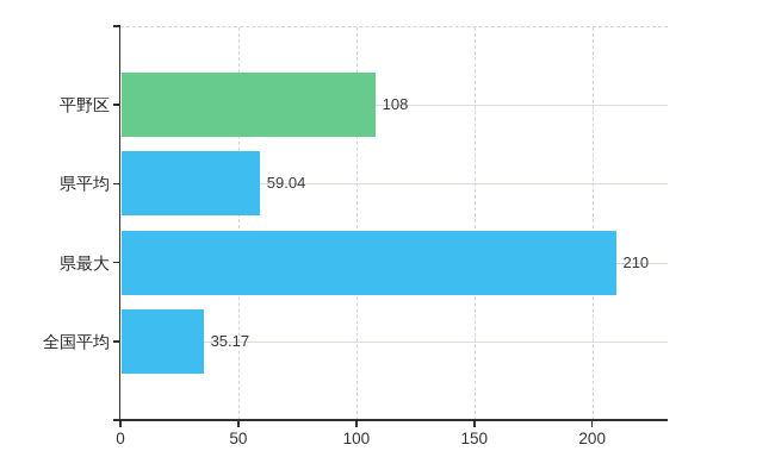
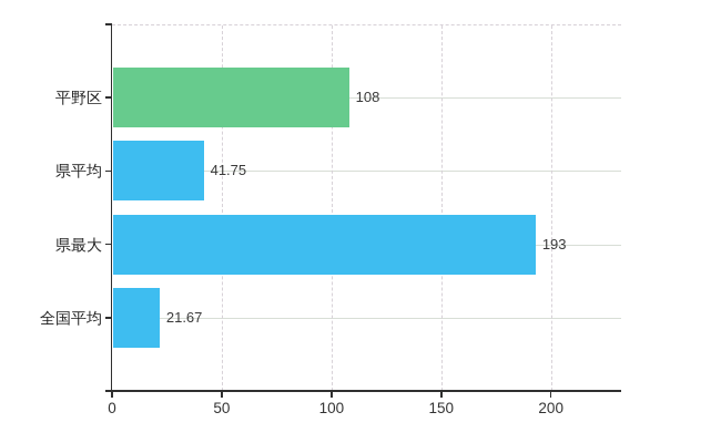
県平均: 59.04 -> 41.75
県最大: 210 -> 193
全国平均: 35.17 -> 21.67
